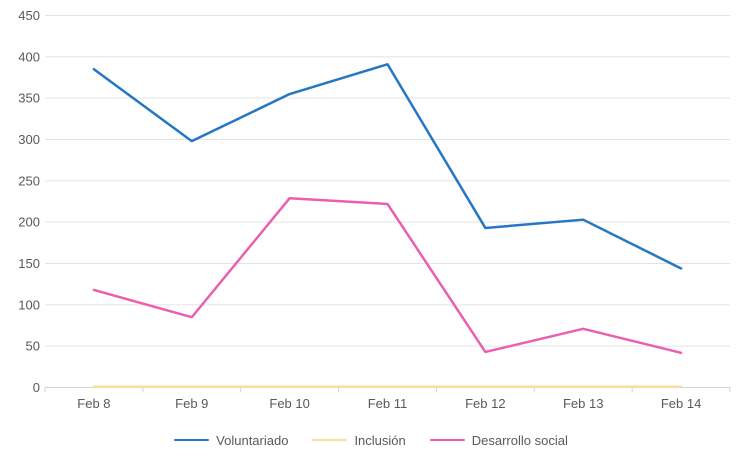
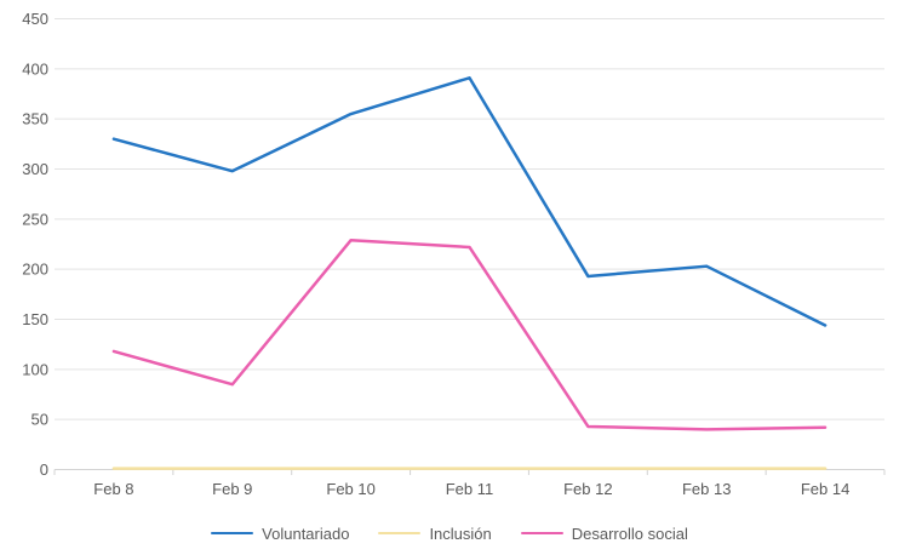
Voluntariado/Feb 8: 380 -> 330
Desarrollo social/Feb 13: 70 -> 40
